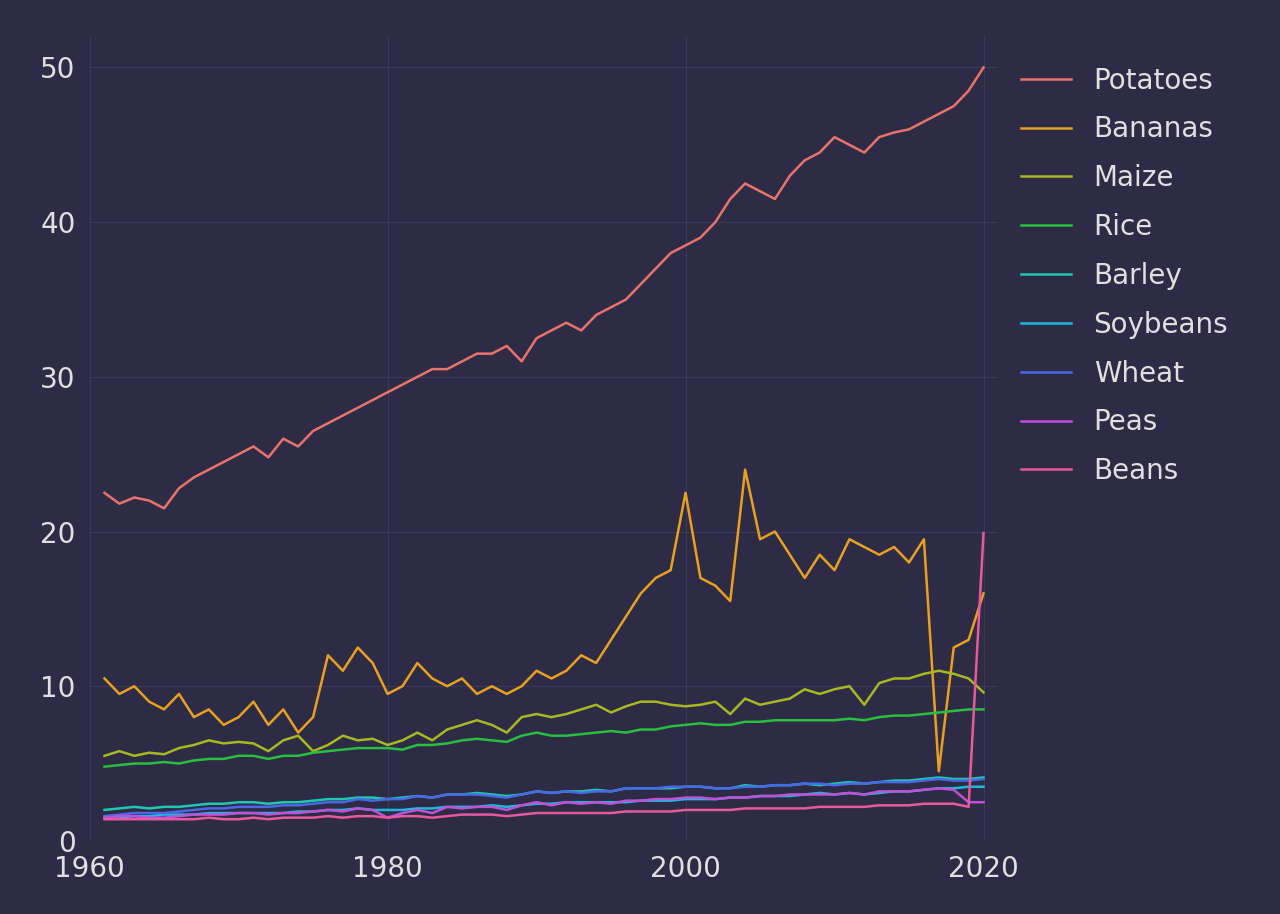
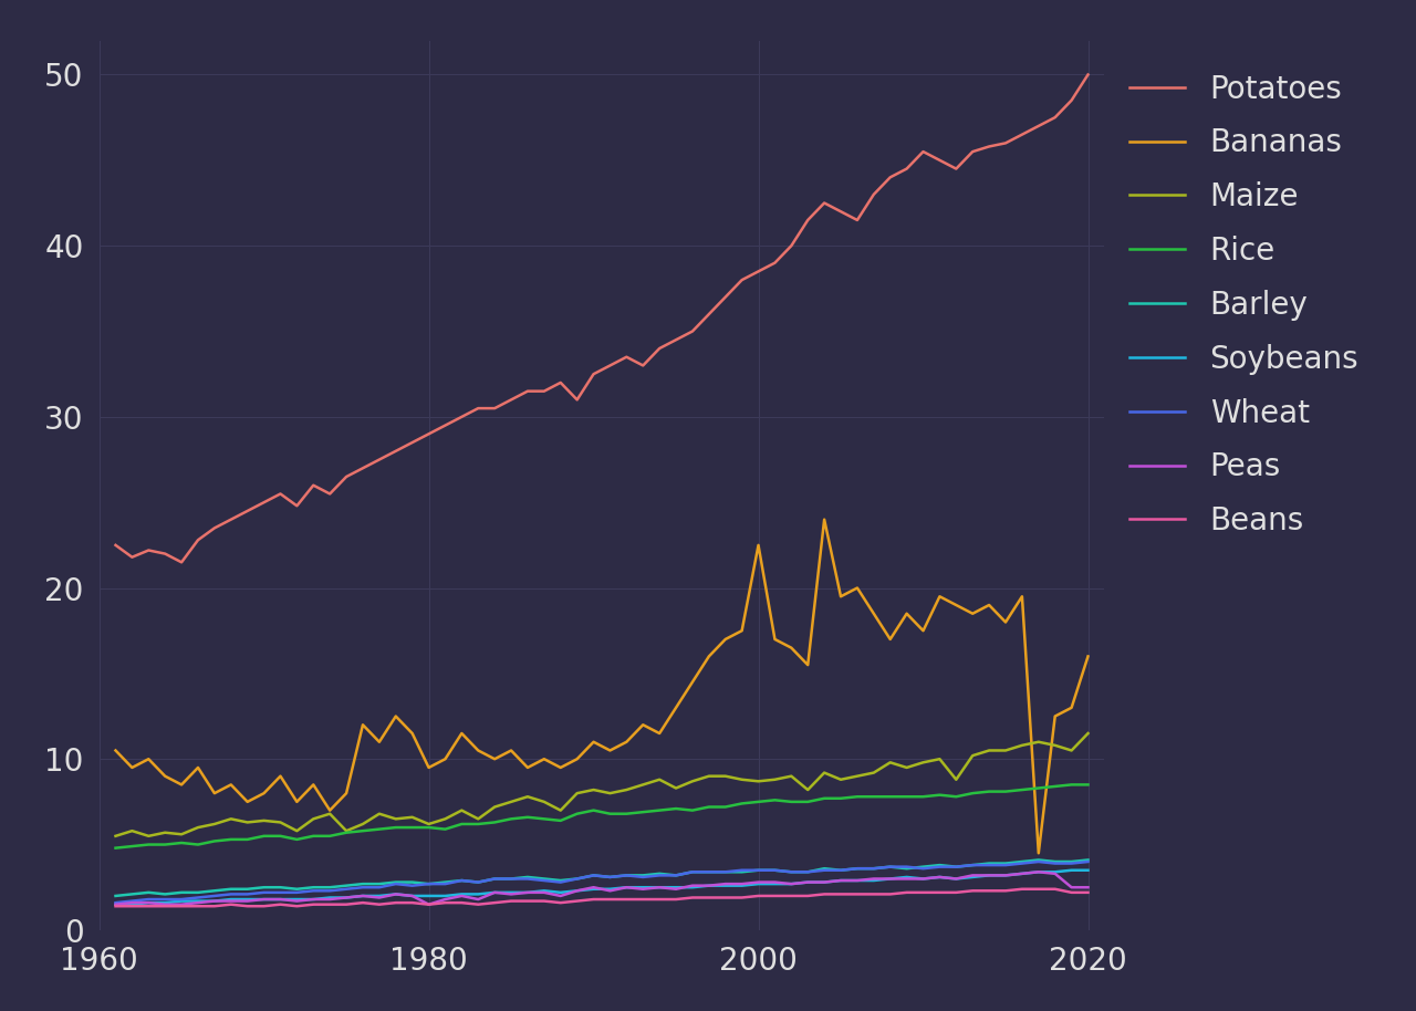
Maize/2020: 9.6 -> 11.5
Beans/2020: 19.9 -> 2.2
